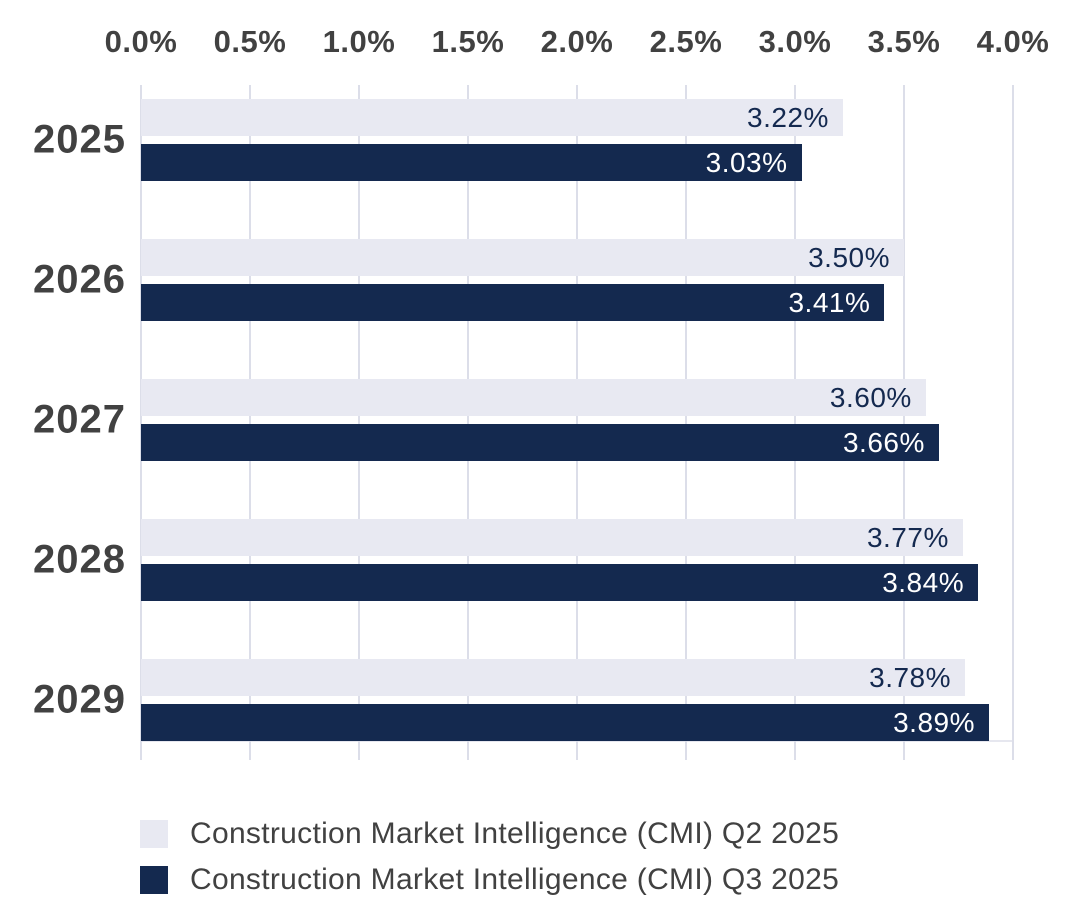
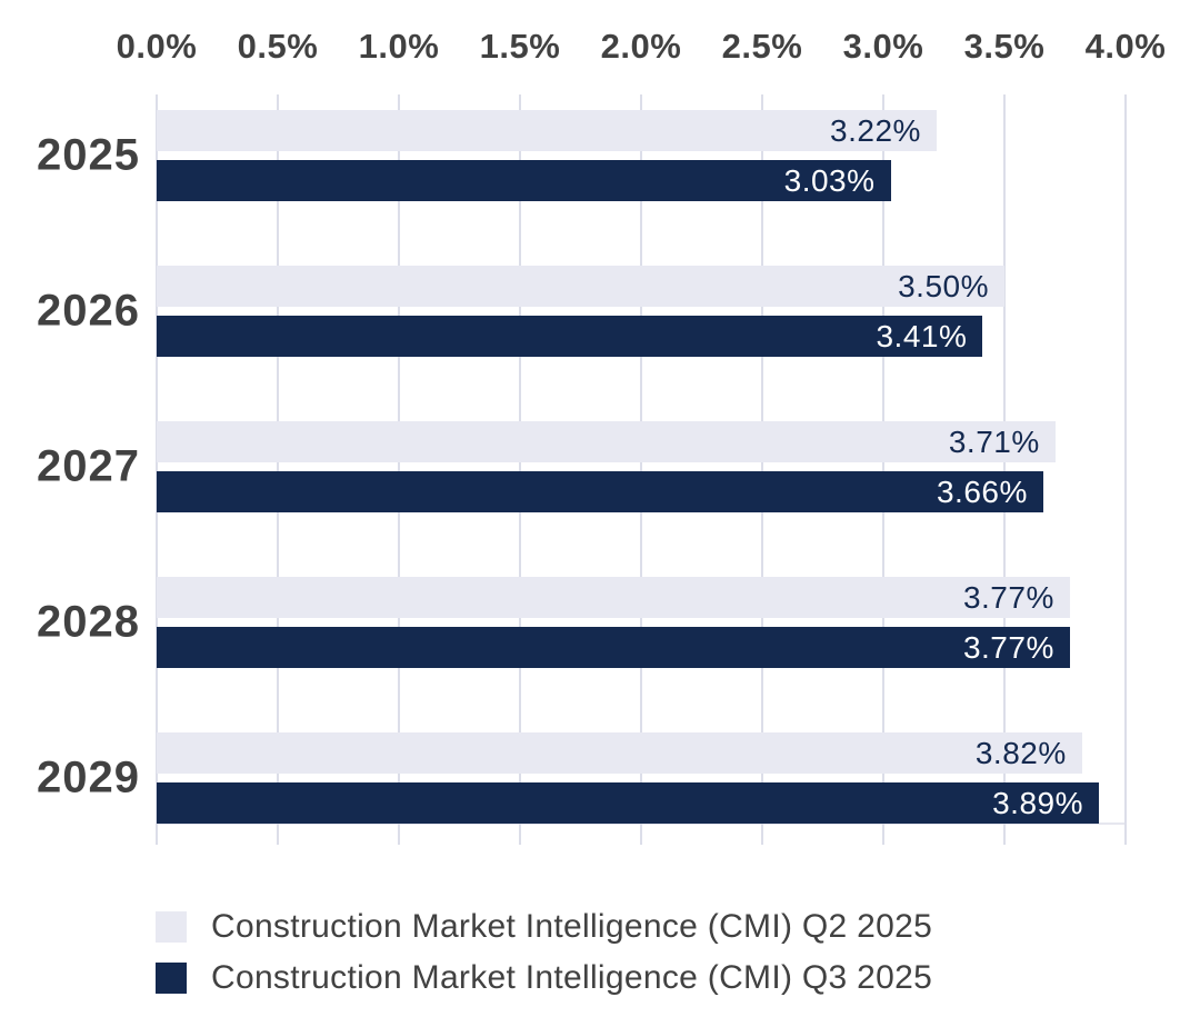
Construction Market Intelligence (CMI) Q2 2025/2027: 3.60% -> 3.71%
Construction Market Intelligence (CMI) Q3 2025/2028: 3.84% -> 3.77%
Construction Market Intelligence (CMI) Q2 2025/2029: 3.78% -> 3.82%
